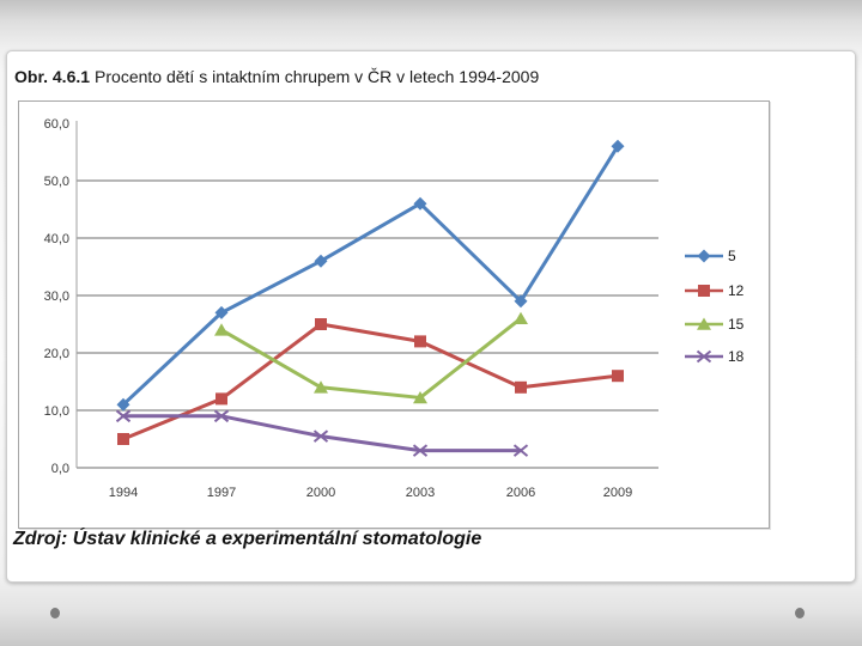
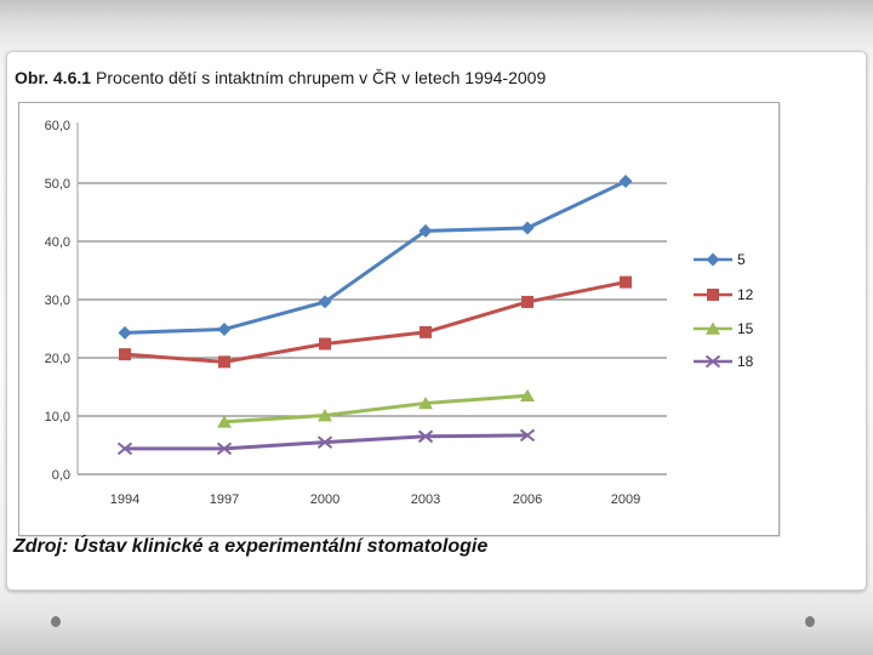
5/1994: 11 -> 24
12/1994: 5 -> 21
18/1994: 9 -> 4
5/1997: 27 -> 25
12/1997: 12 -> 19
15/1997: 24 -> 9
18/1997: 9 -> 4
5/2000: 36 -> 30
12/2000: 25 -> 22
15/2000: 14 -> 10
5/2003: 46 -> 42
12/2003: 22 -> 24
18/2003: 3 -> 6
5/2006: 29 -> 42
12/2006: 14 -> 30
15/2006: 26 -> 14
18/2006: 3 -> 7
5/2009: 56 -> 50
12/2009: 16 -> 33
